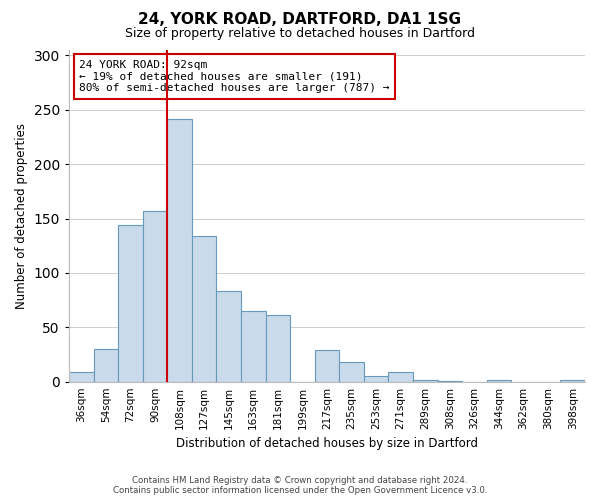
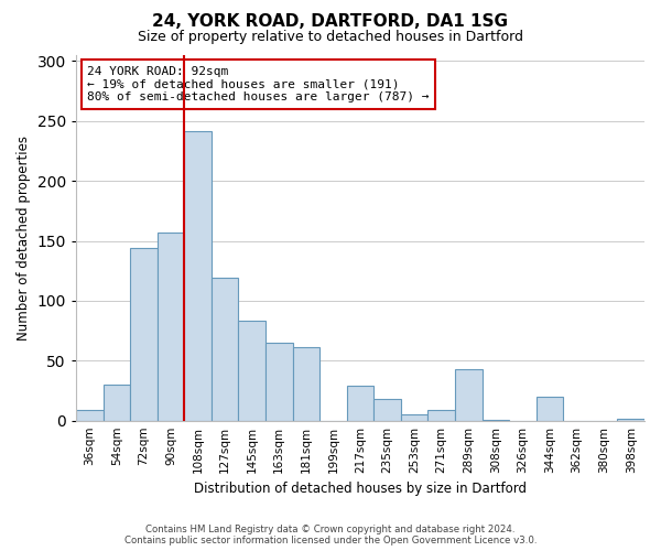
127sqm: 134 -> 119
289sqm: 2 -> 43
344sqm: 2 -> 20
